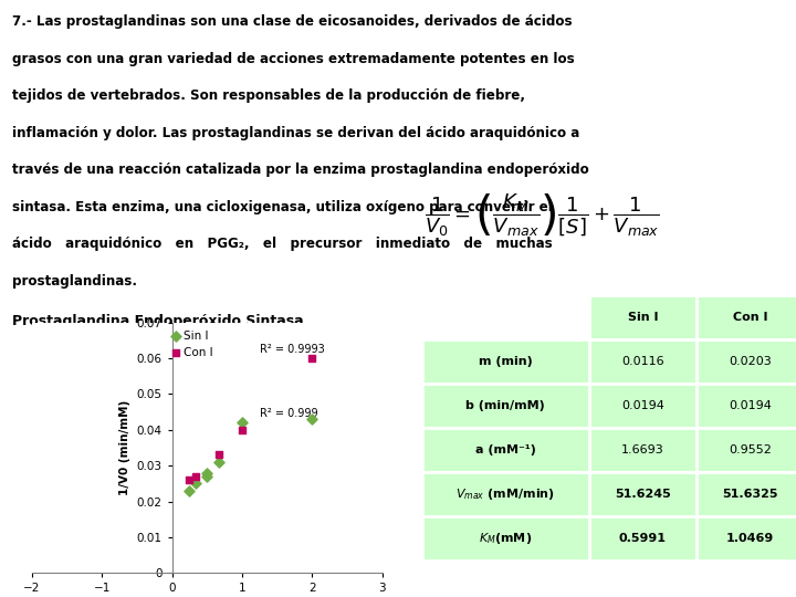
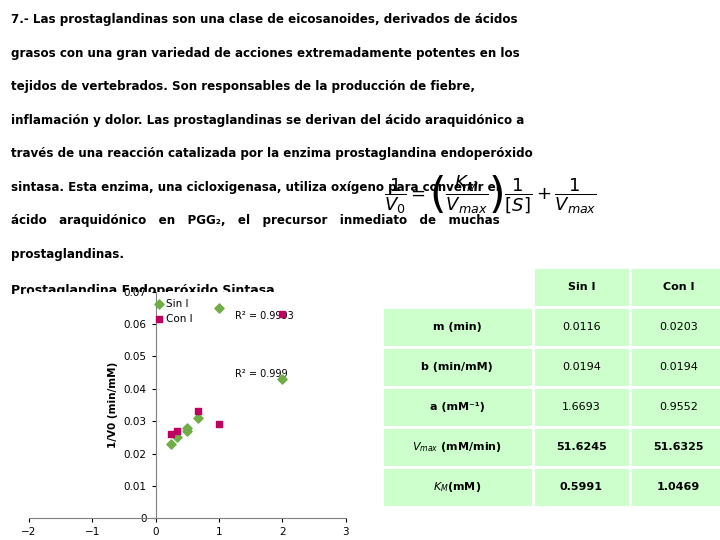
Sin I/1: 0.042 -> 0.065
Con I/1: 0.040 -> 0.029
Con I/2: 0.060 -> 0.063
